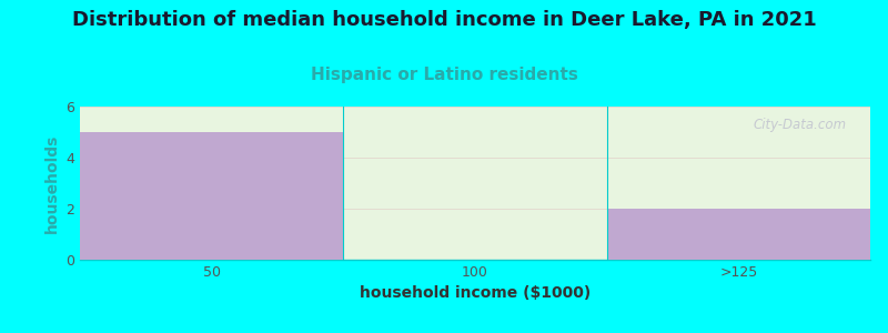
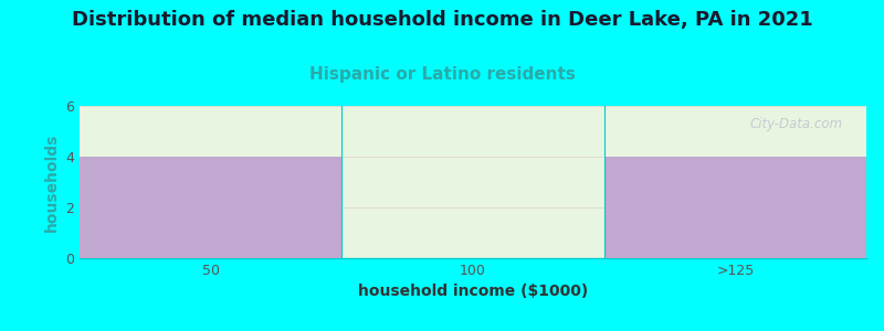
50: 5 -> 4
>125: 2 -> 4
